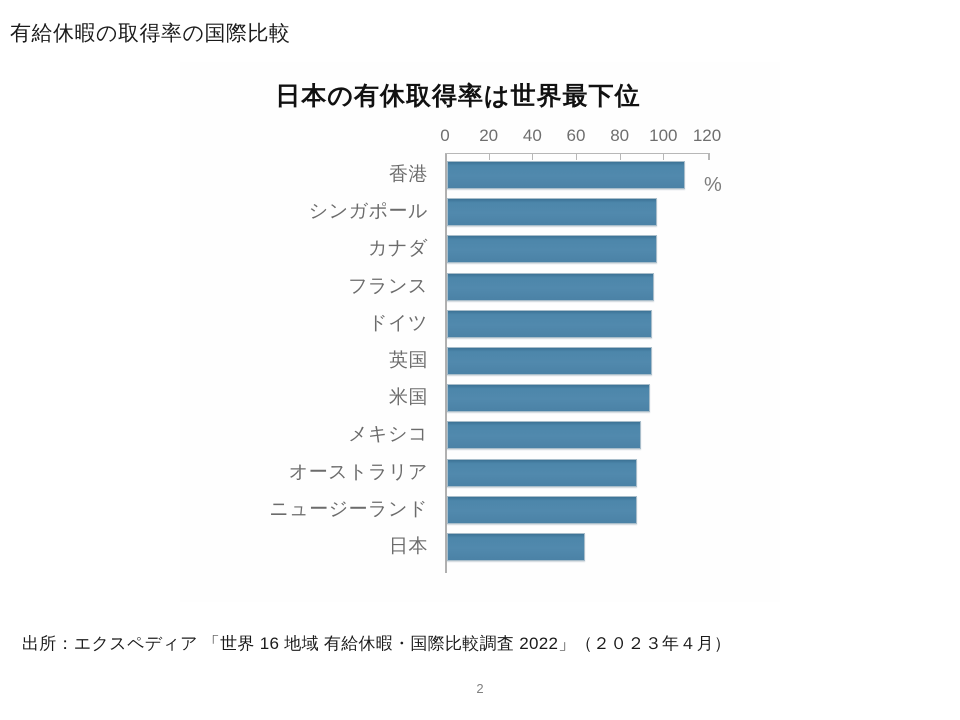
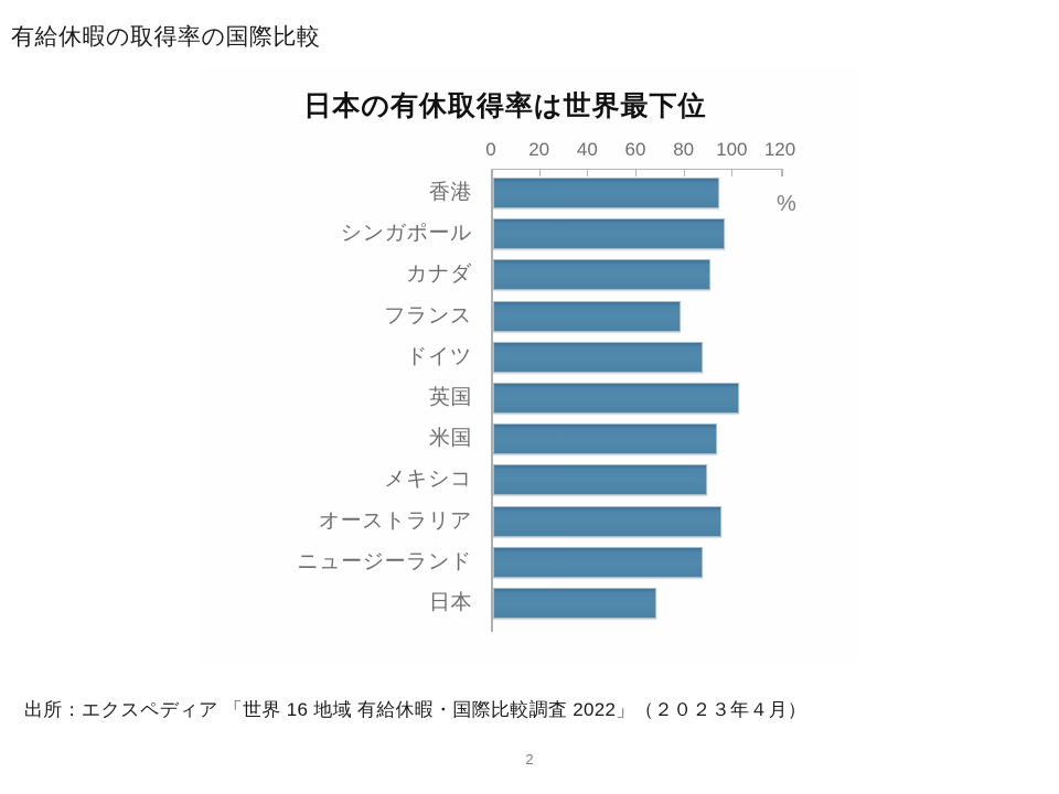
香港: 109 -> 94
カナダ: 96 -> 90
フランス: 95 -> 78
ドイツ: 94 -> 87
英国: 94 -> 102
オーストラリア: 87 -> 95
日本: 63 -> 68
